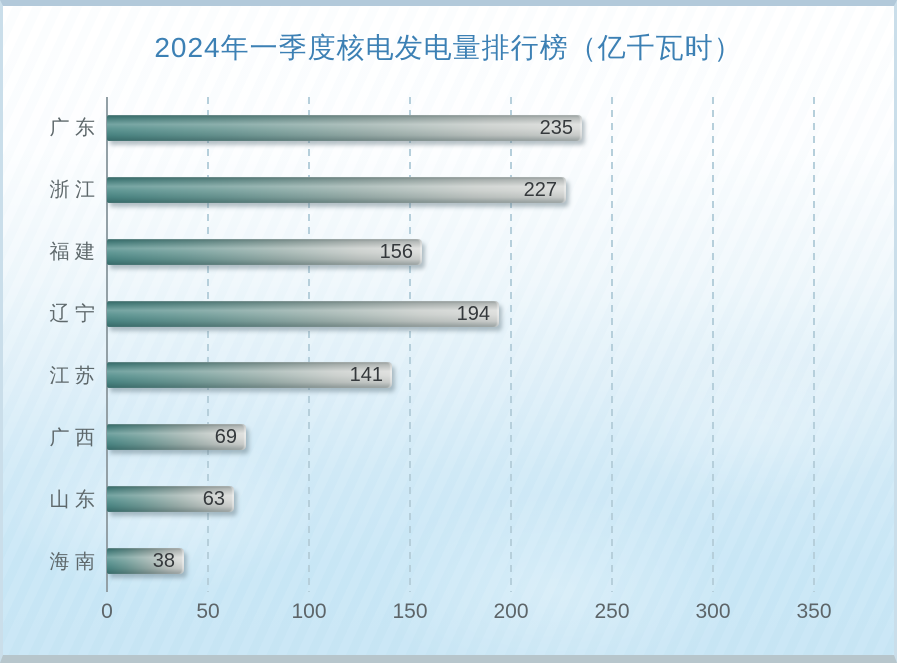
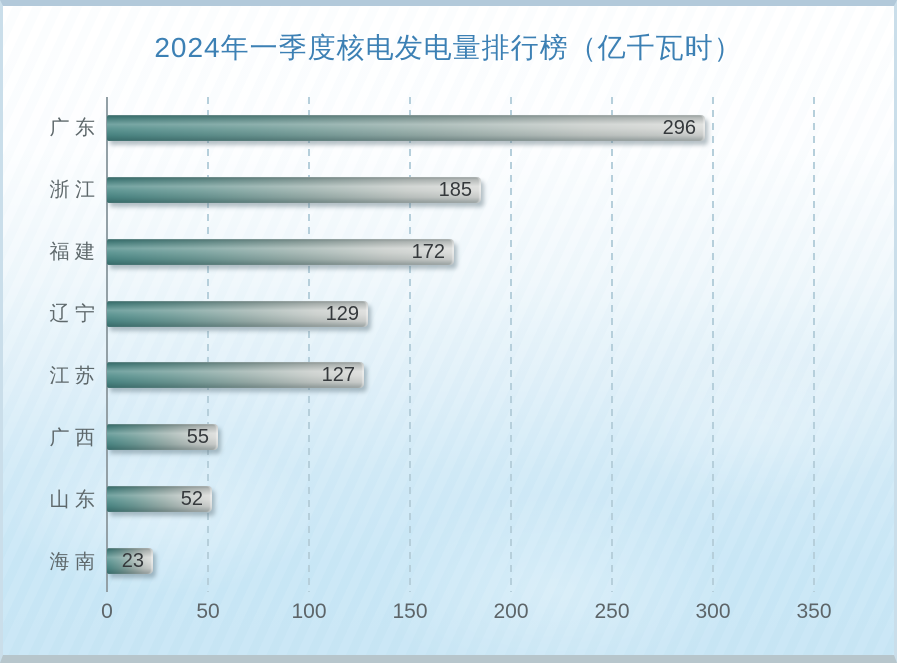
广 东: 235 -> 296
浙 江: 227 -> 185
福 建: 156 -> 172
辽 宁: 194 -> 129
江 苏: 141 -> 127
广 西: 69 -> 55
山 东: 63 -> 52
海 南: 38 -> 23
